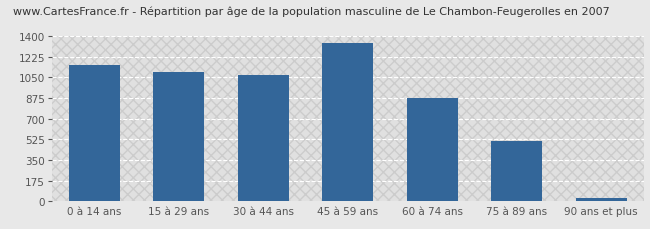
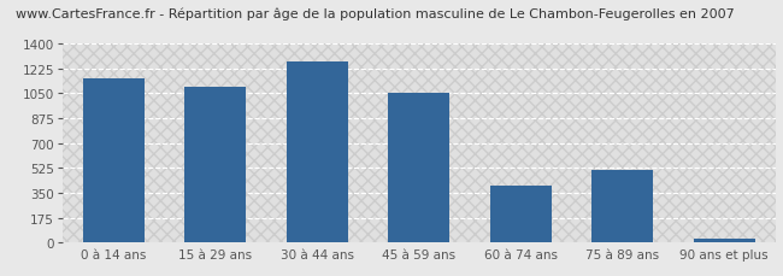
30 à 44 ans: 1070 -> 1270
45 à 59 ans: 1340 -> 1050
60 à 74 ans: 870 -> 400
